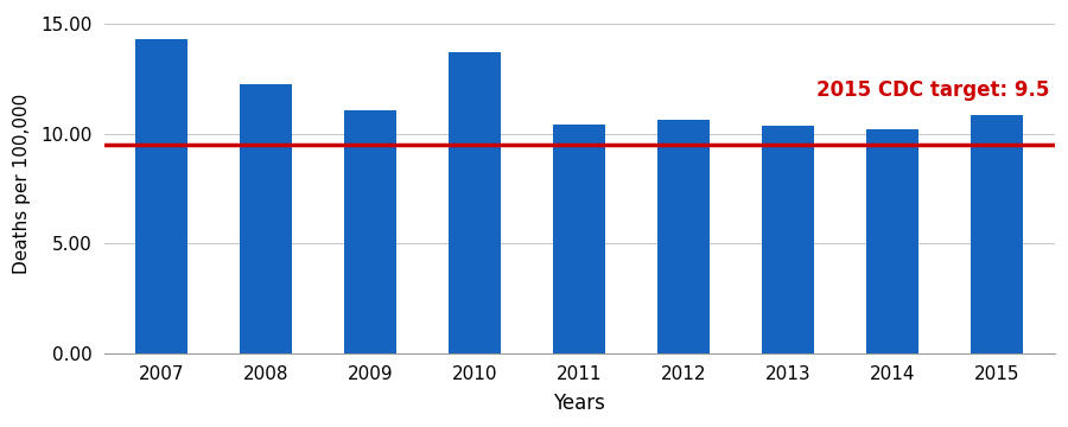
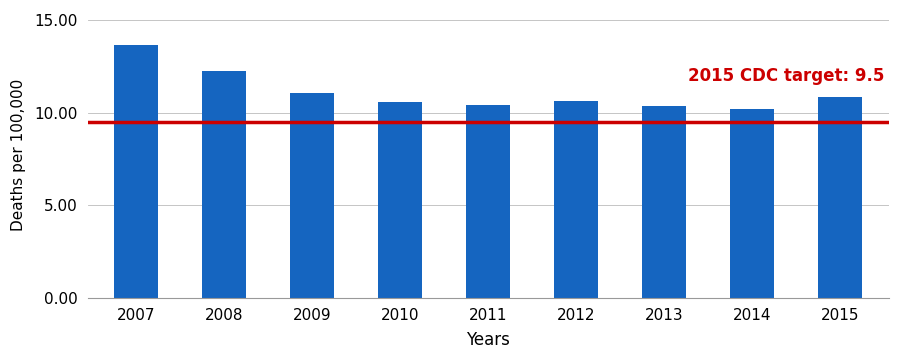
2007: 14.3 -> 13.7
2010: 13.7 -> 10.6
